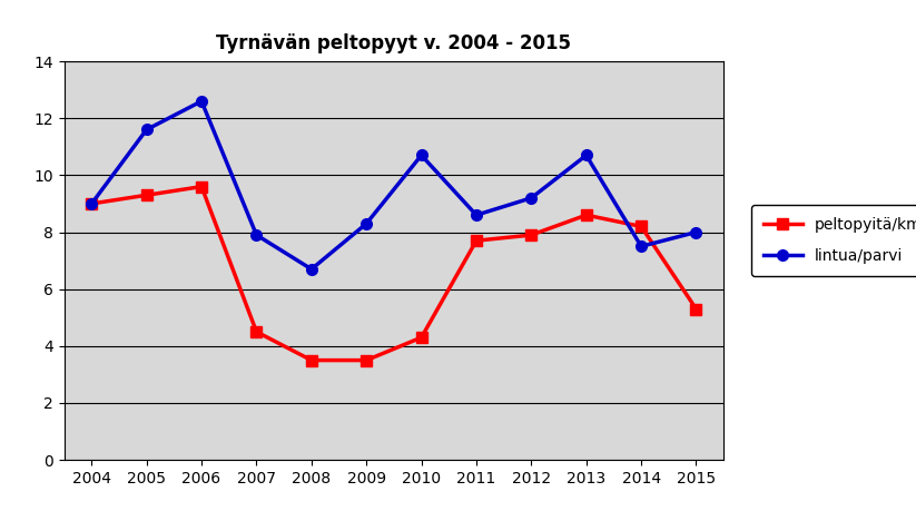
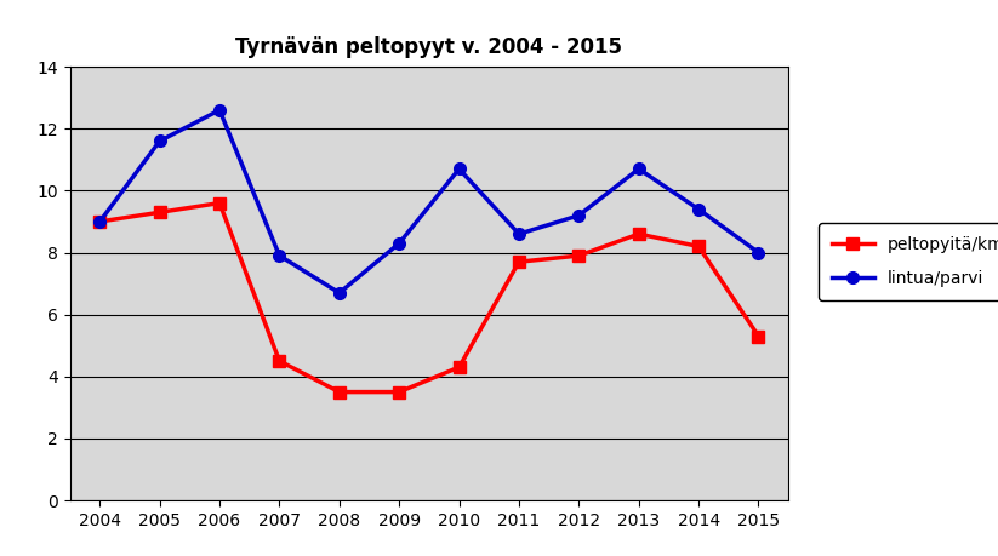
lintua/parvi/2014: 7.5 -> 9.4
